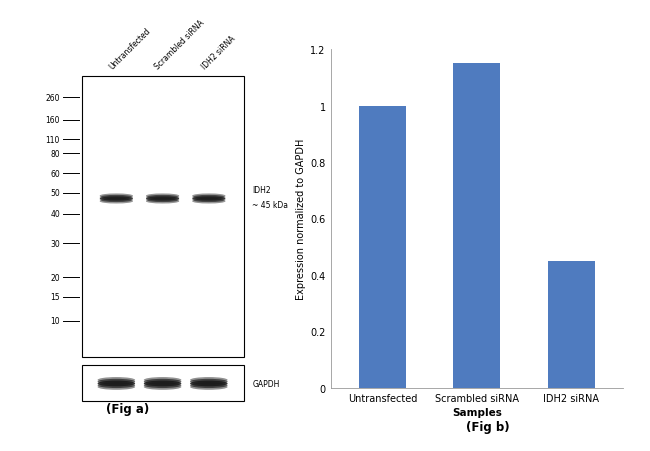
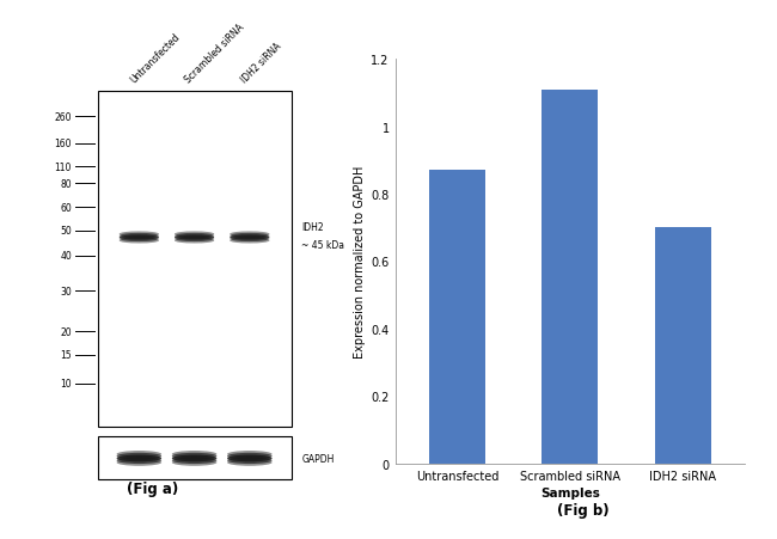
Untransfected: 1.00 -> 0.87
Scrambled siRNA: 1.15 -> 1.11
IDH2 siRNA: 0.45 -> 0.70
